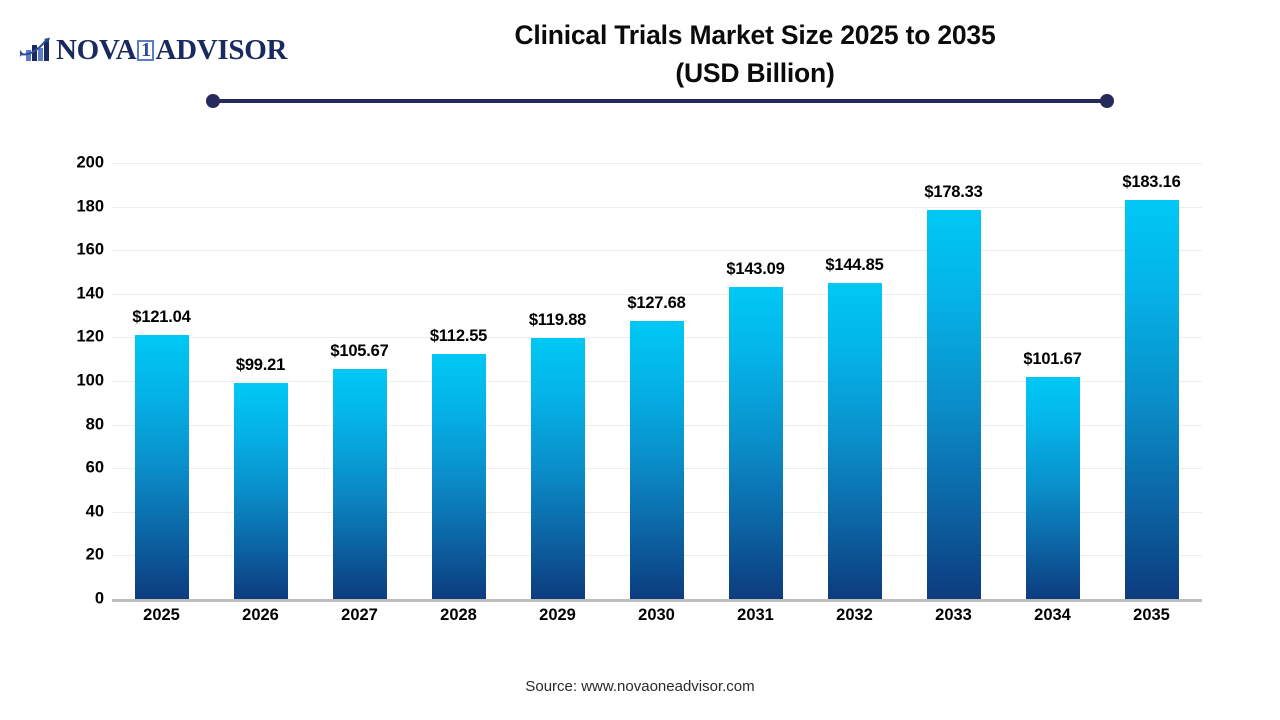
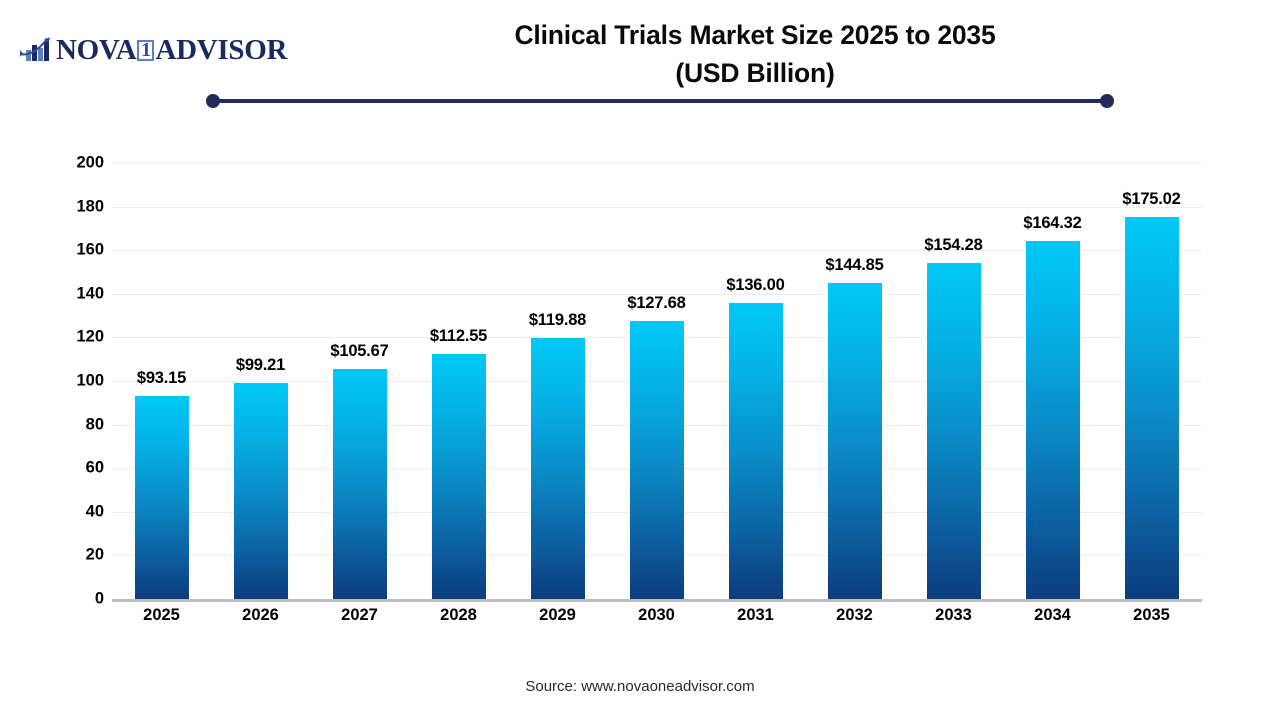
2025: $121.04 -> $93.15
2031: $143.09 -> $136.00
2033: $178.33 -> $154.28
2034: $101.67 -> $164.32
2035: $183.16 -> $175.02
